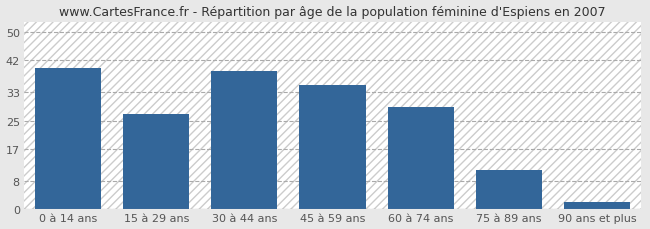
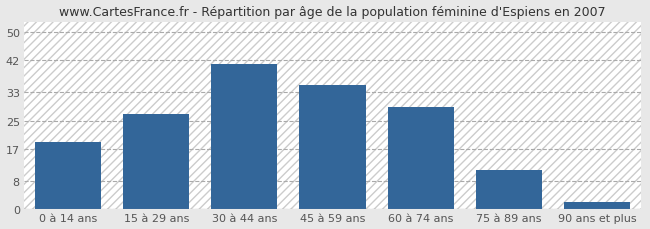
0 à 14 ans: 40 -> 19
30 à 44 ans: 39 -> 41
